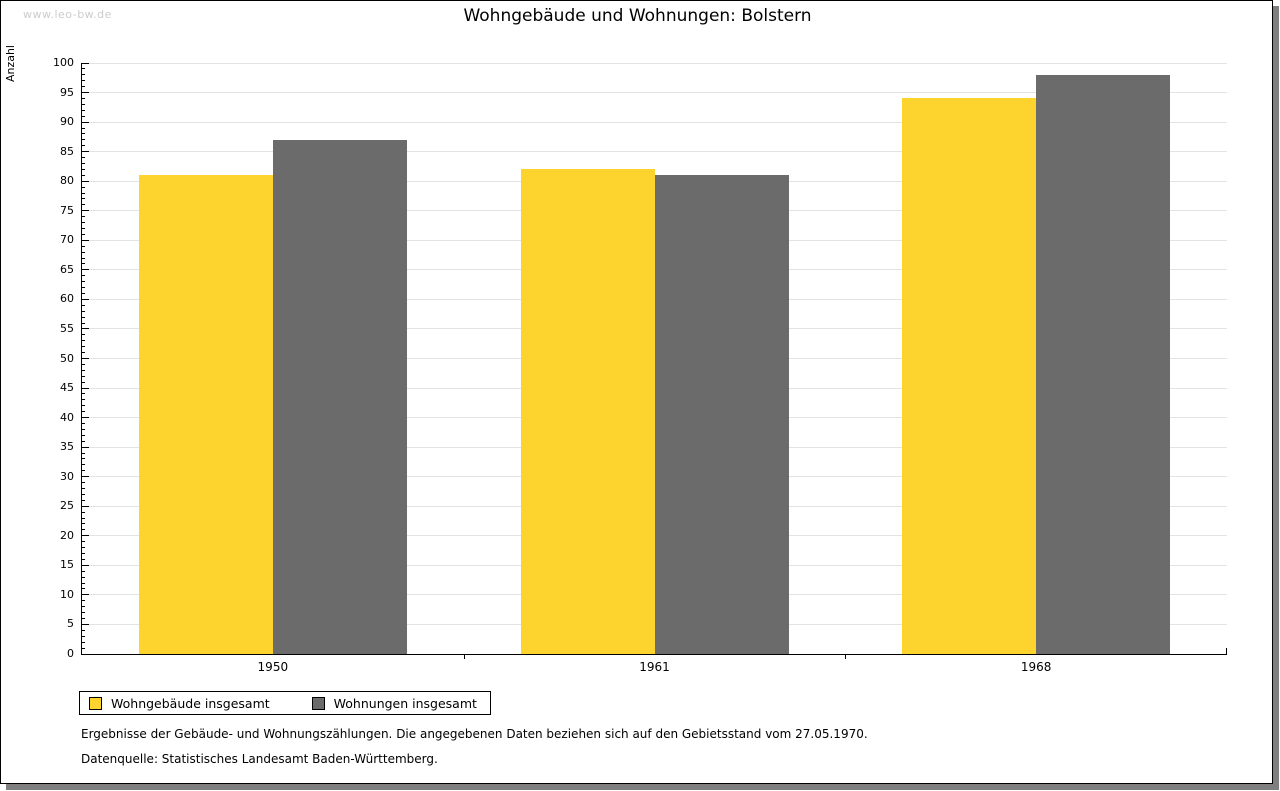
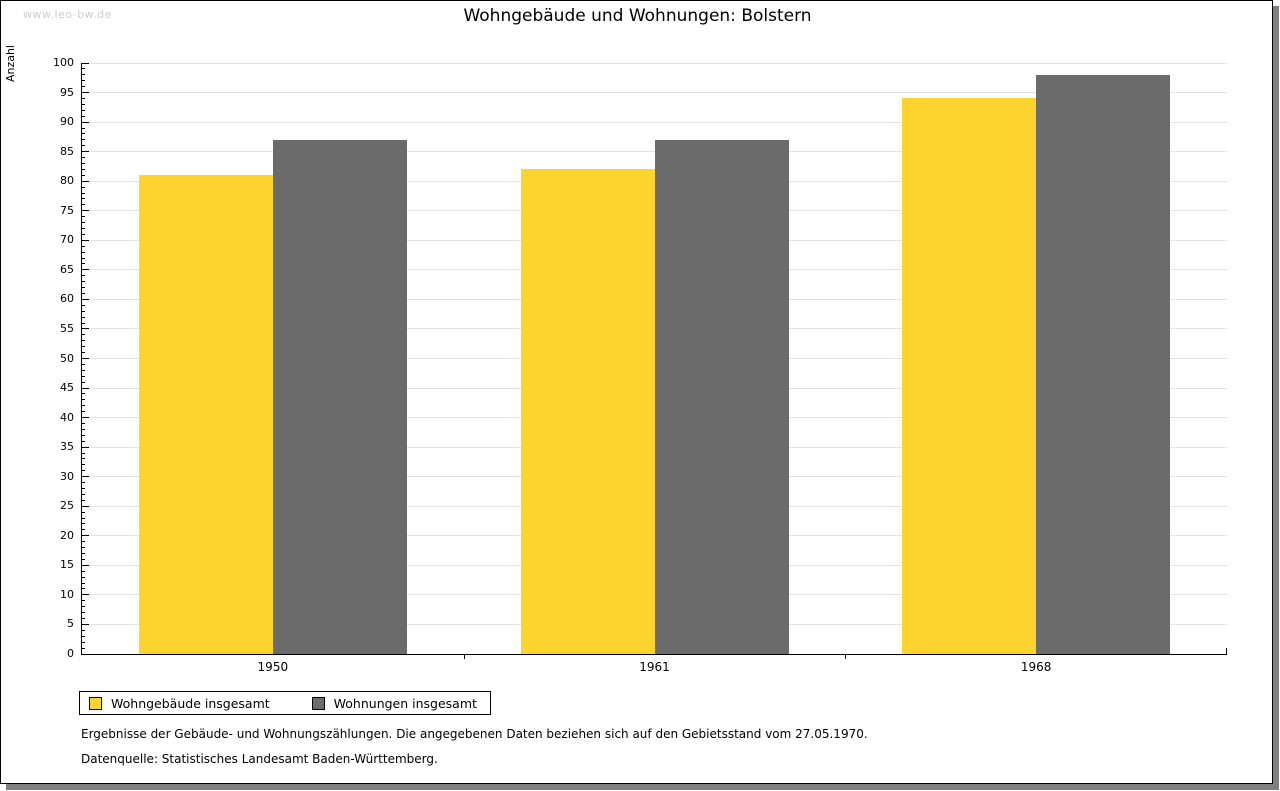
Wohnungen insgesamt/1961: 81 -> 87
